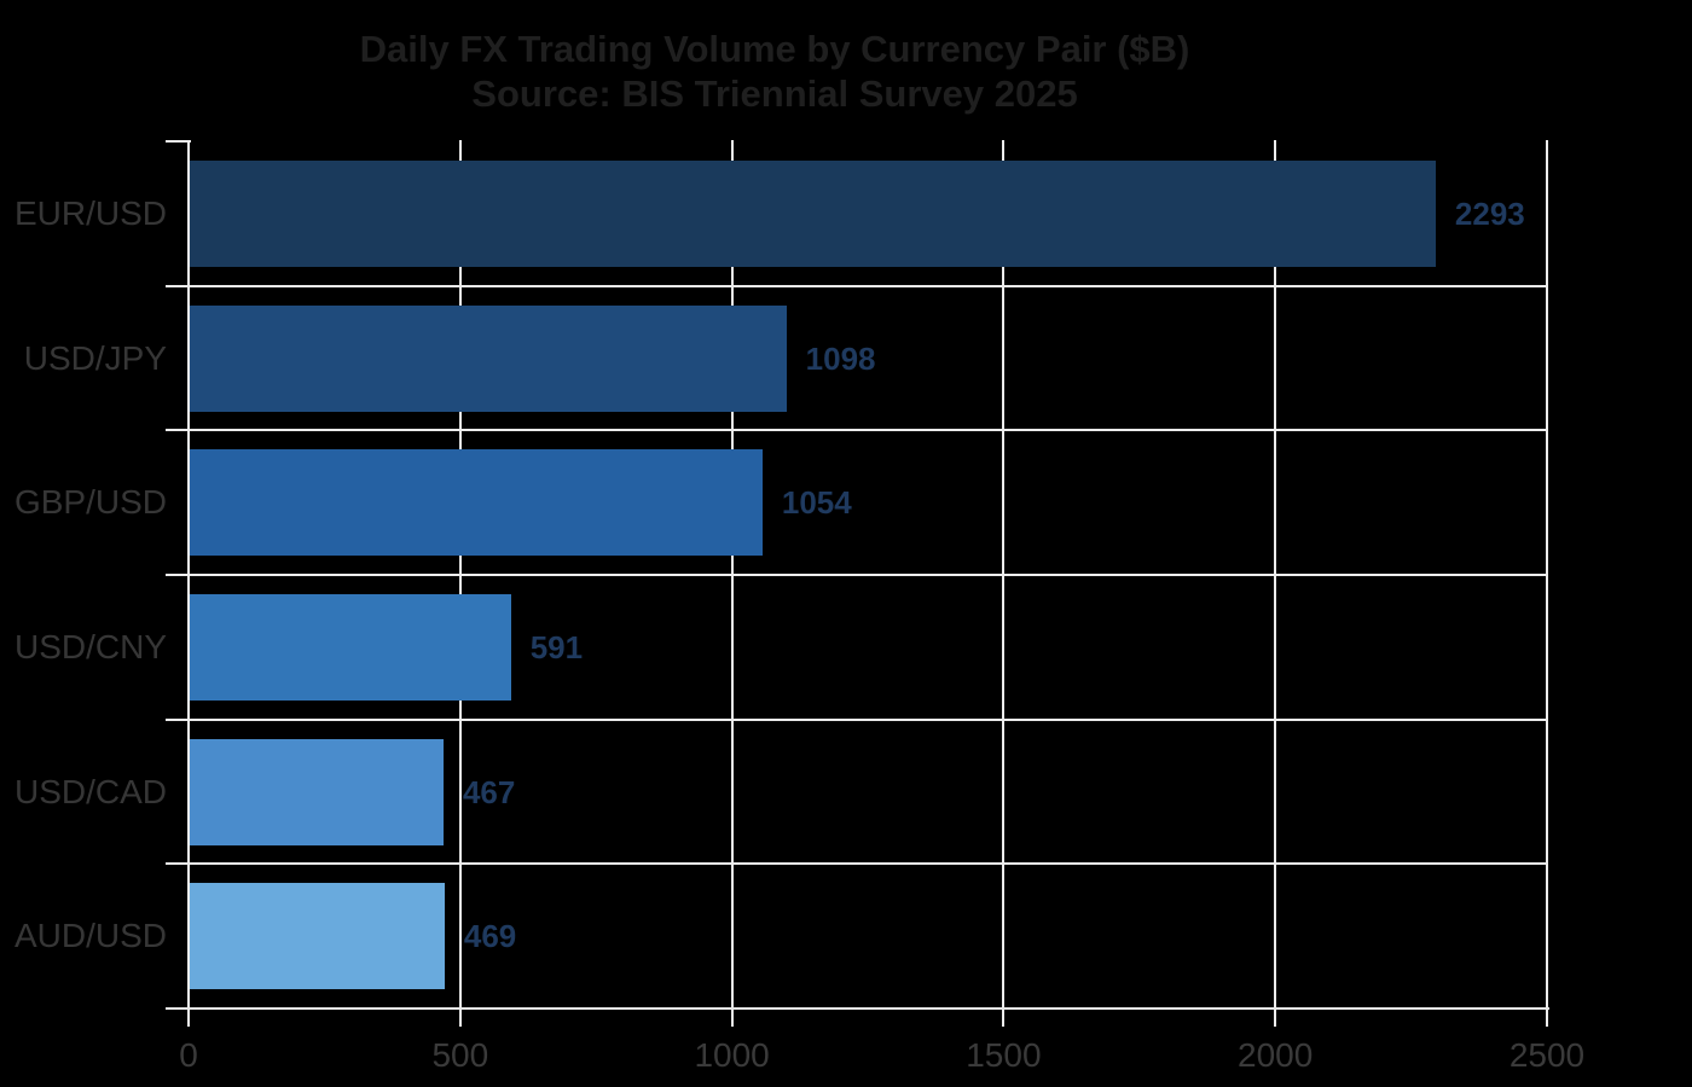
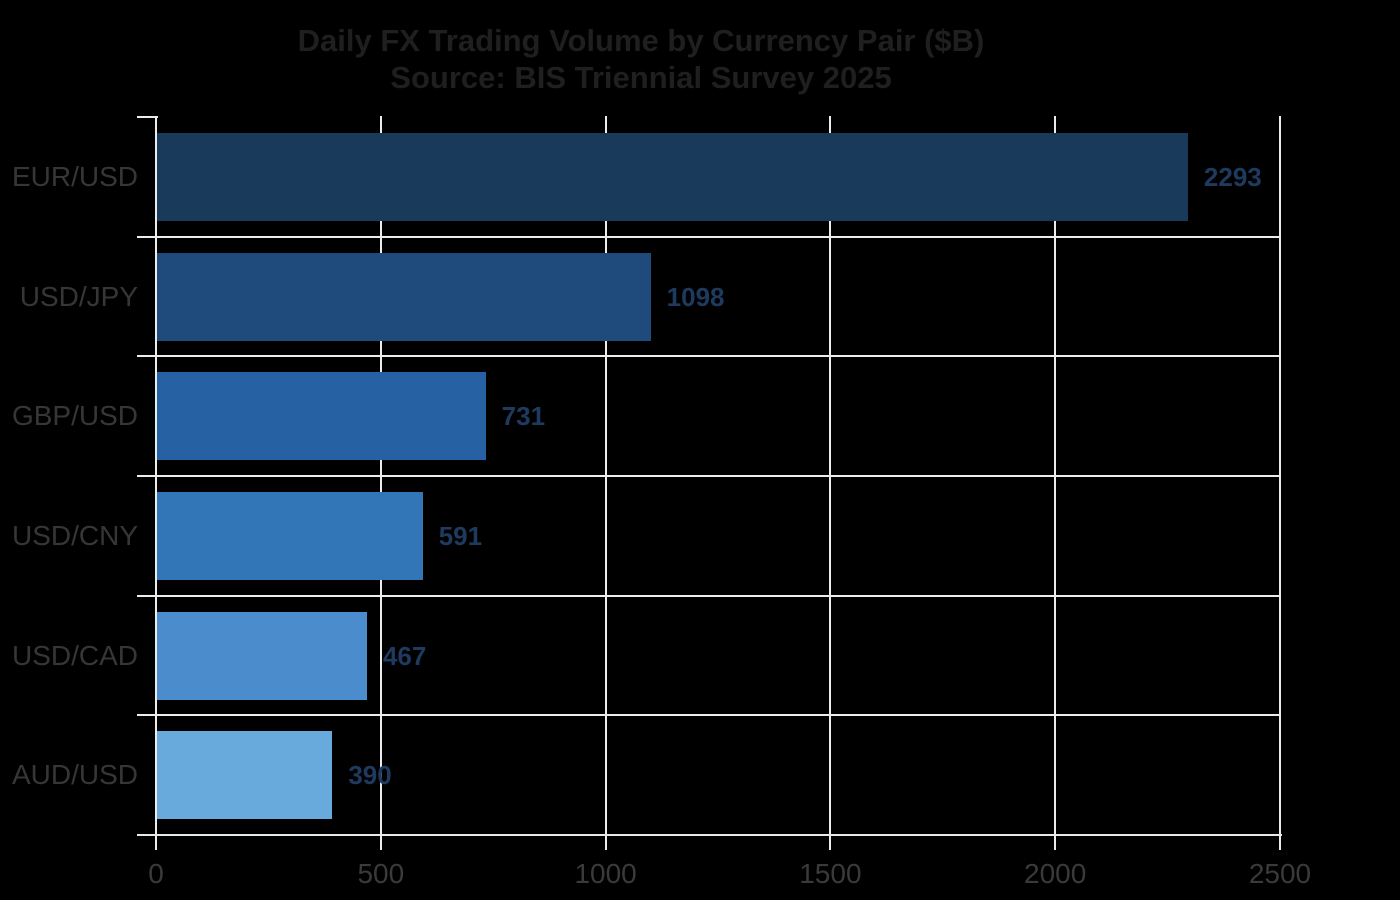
GBP/USD: 1054 -> 731
AUD/USD: 469 -> 390
